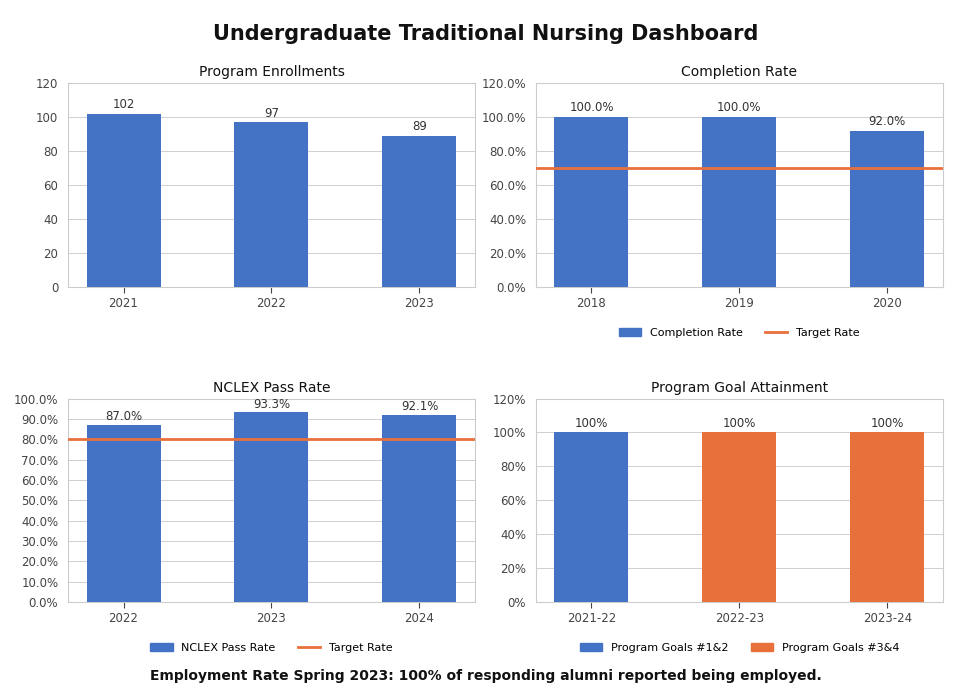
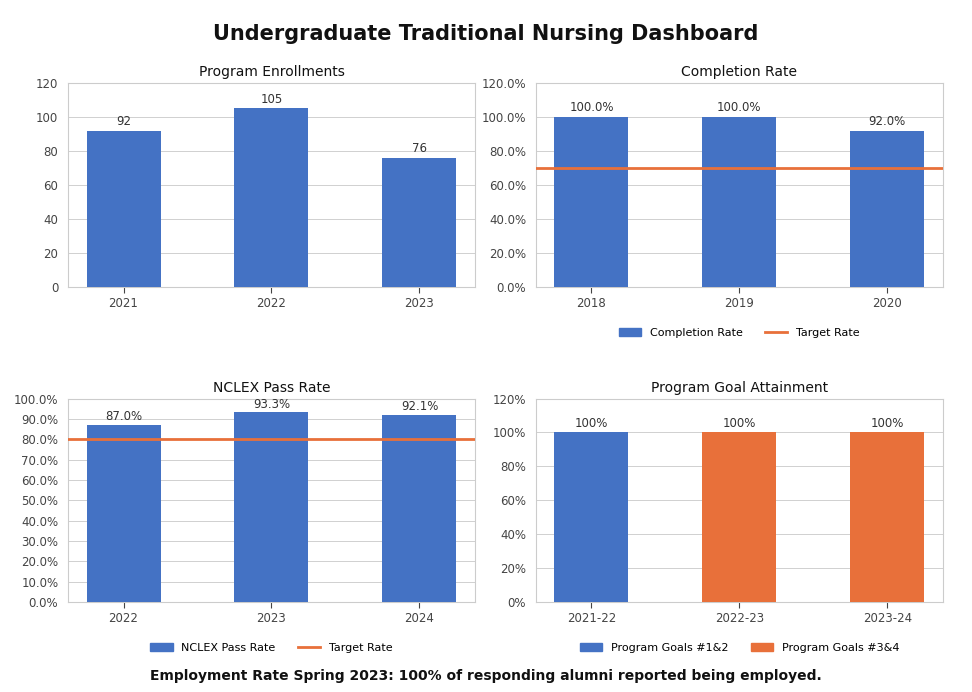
Program Enrollments/2021: 102 -> 92
Program Enrollments/2022: 97 -> 105
Program Enrollments/2023: 89 -> 76
